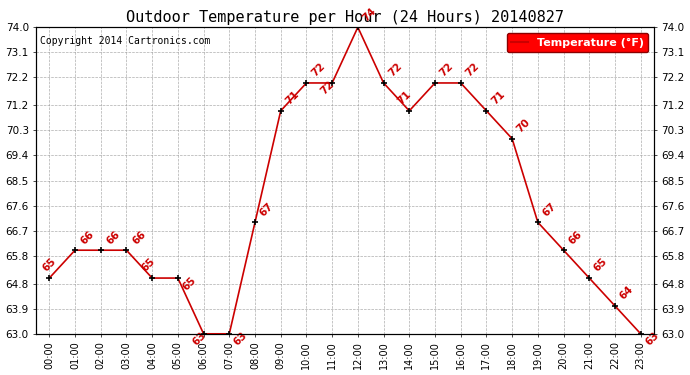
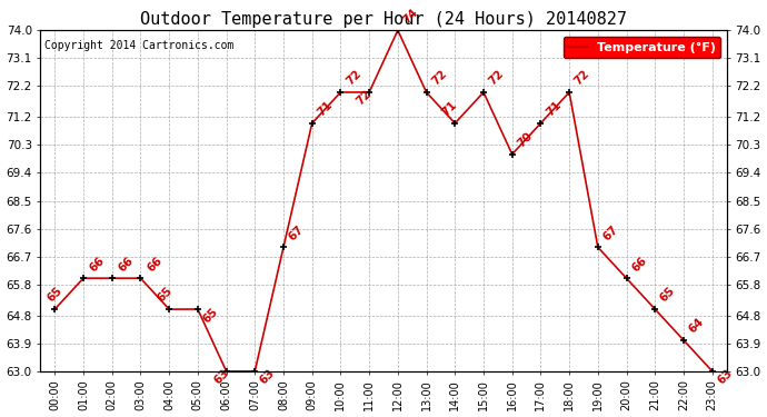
16:00: 72 -> 70
18:00: 70 -> 72
